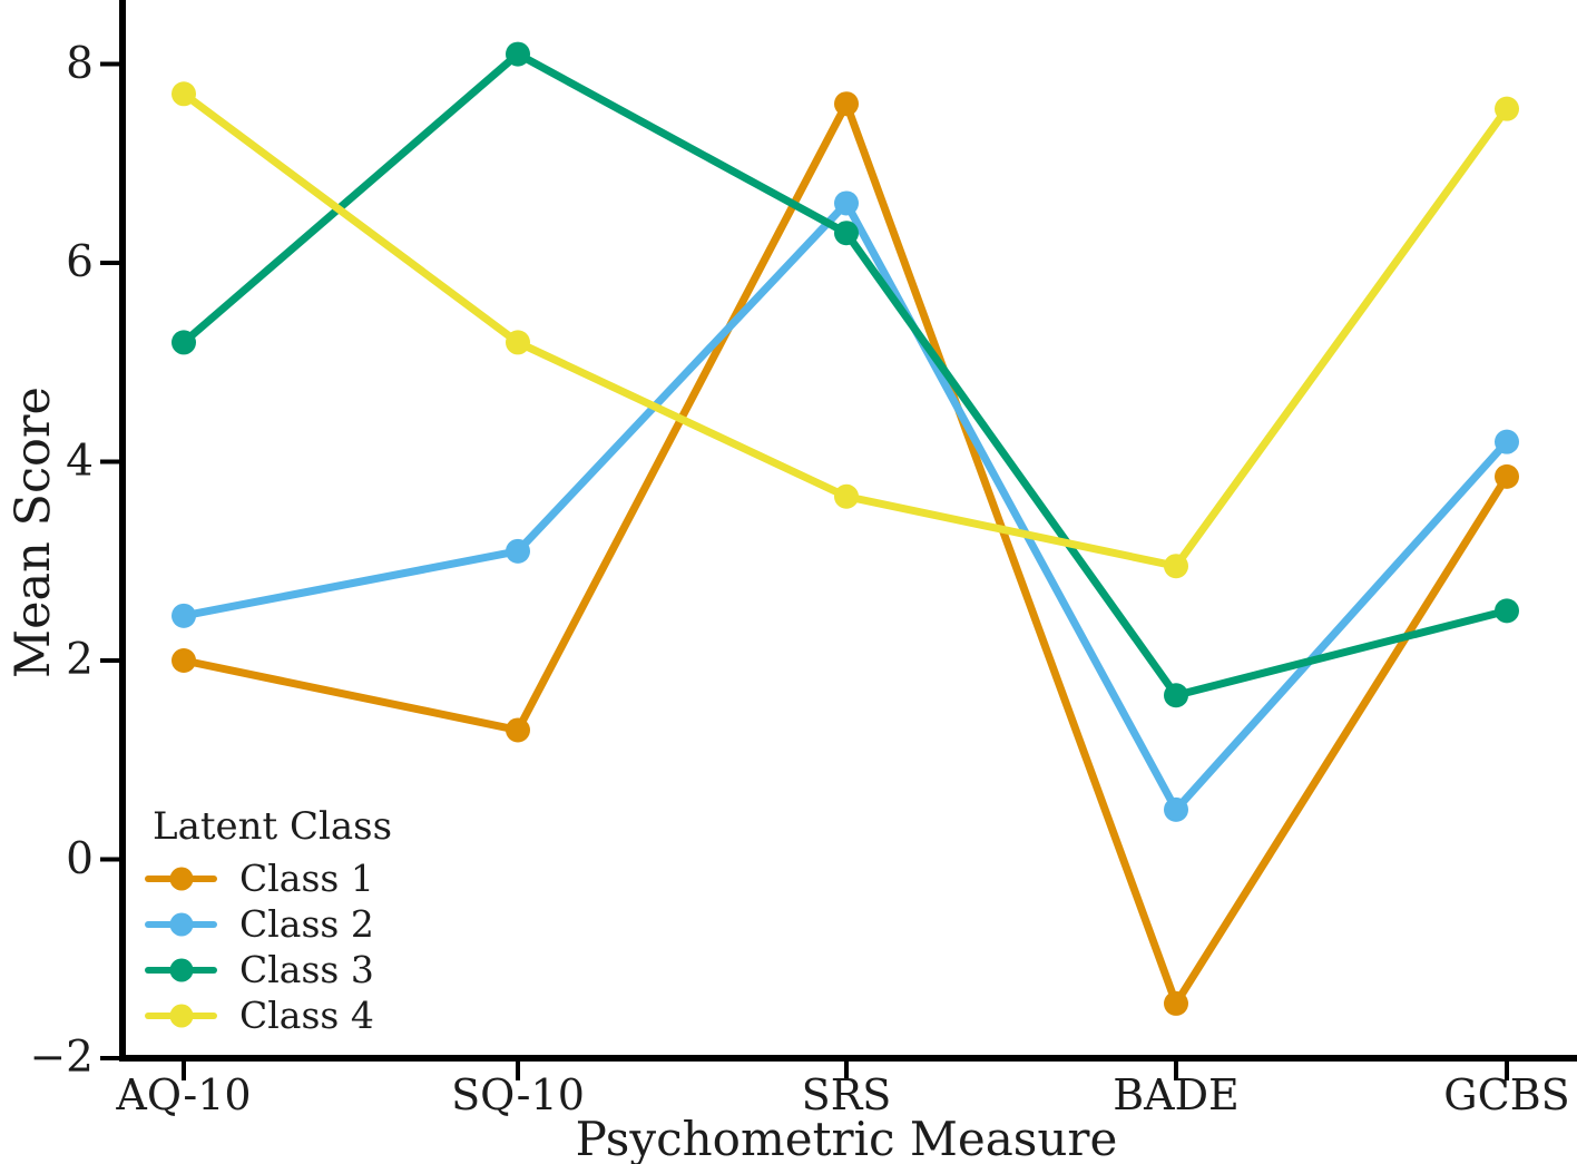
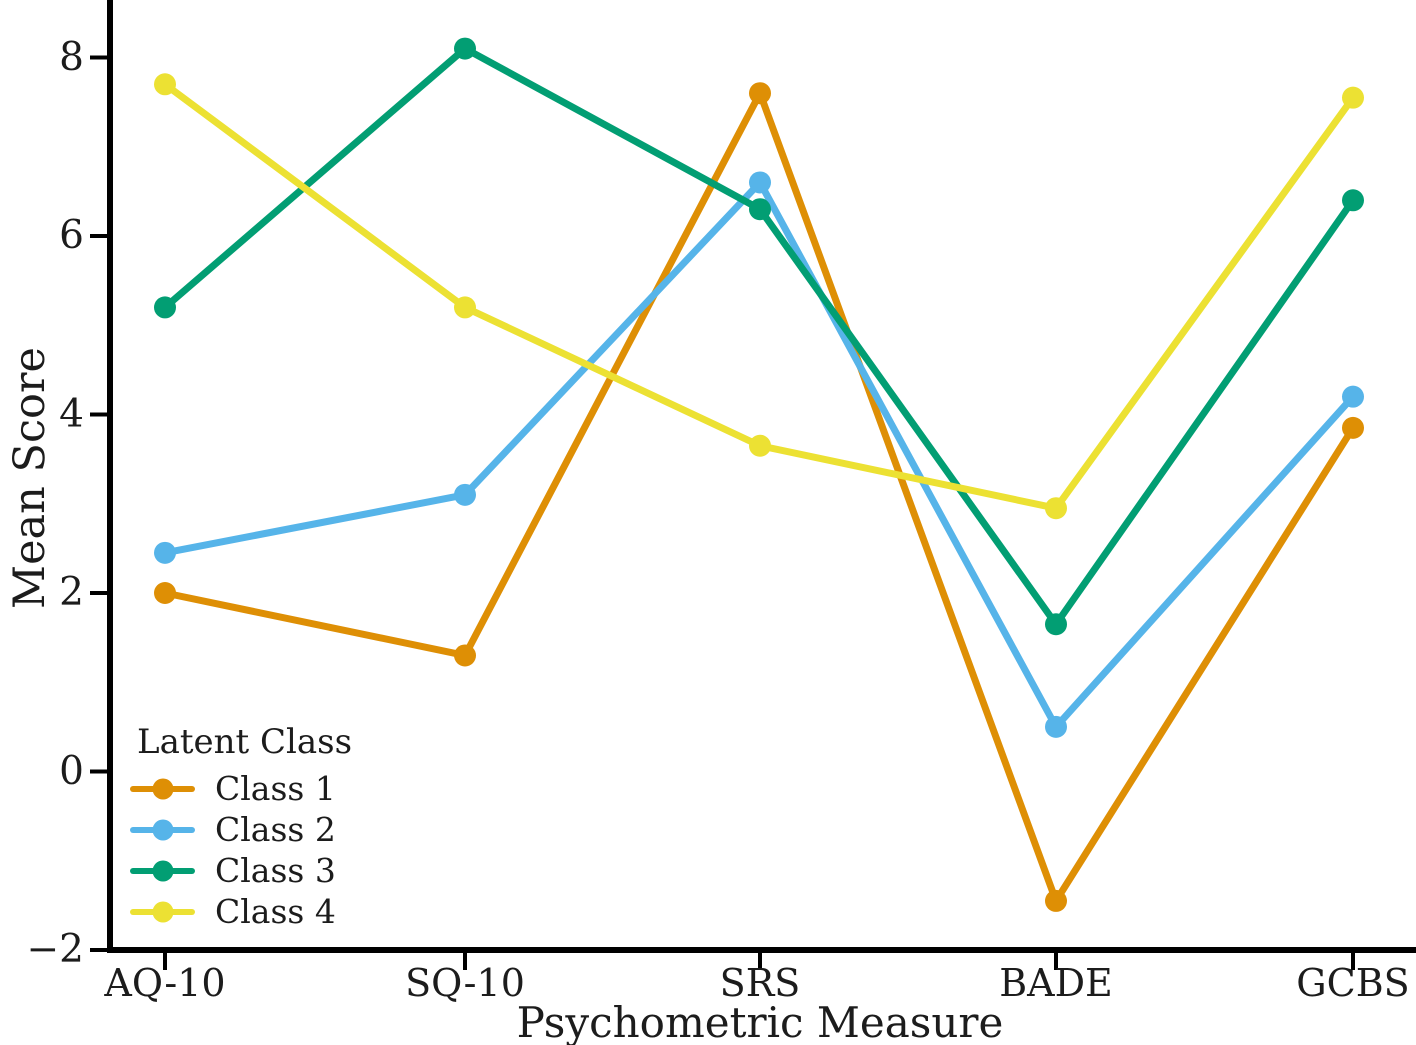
Class 3/GCBS: 2.5 -> 6.4
